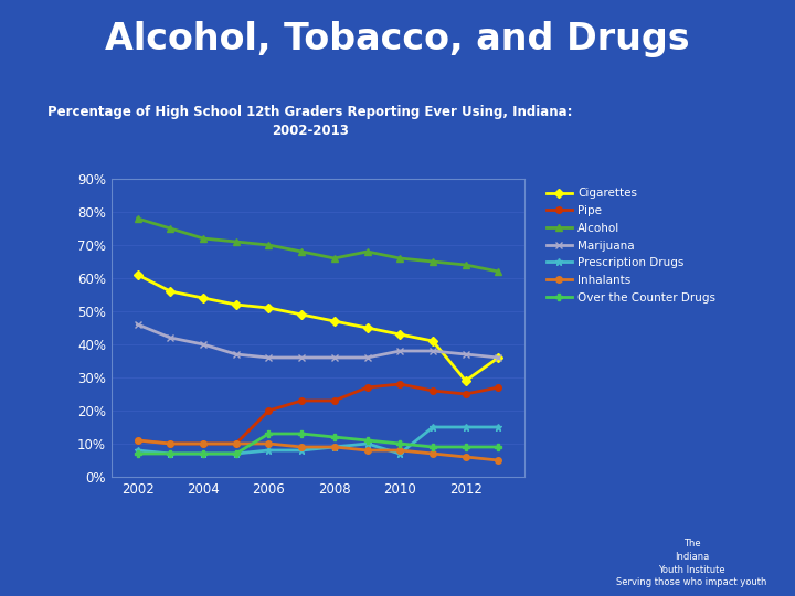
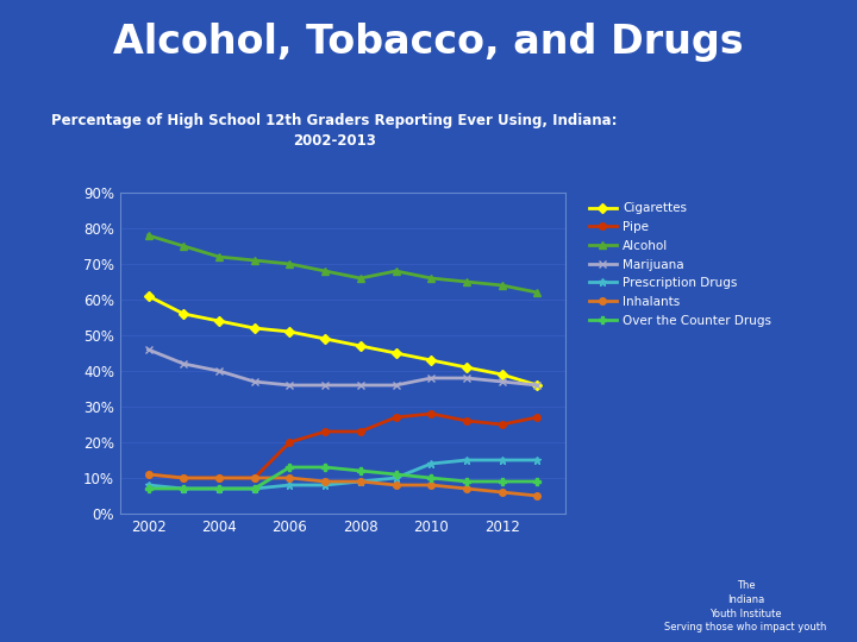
Prescription Drugs/2010: 7% -> 14%
Cigarettes/2012: 29% -> 39%
